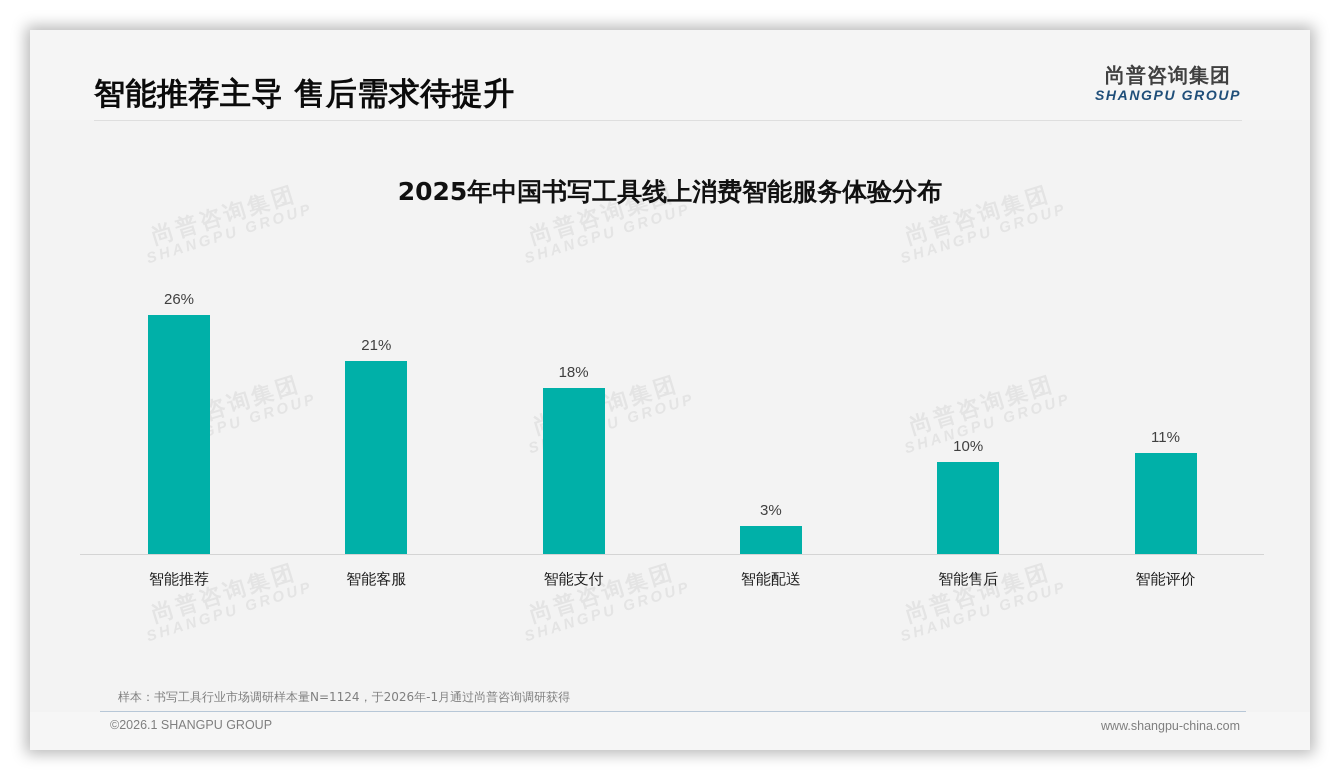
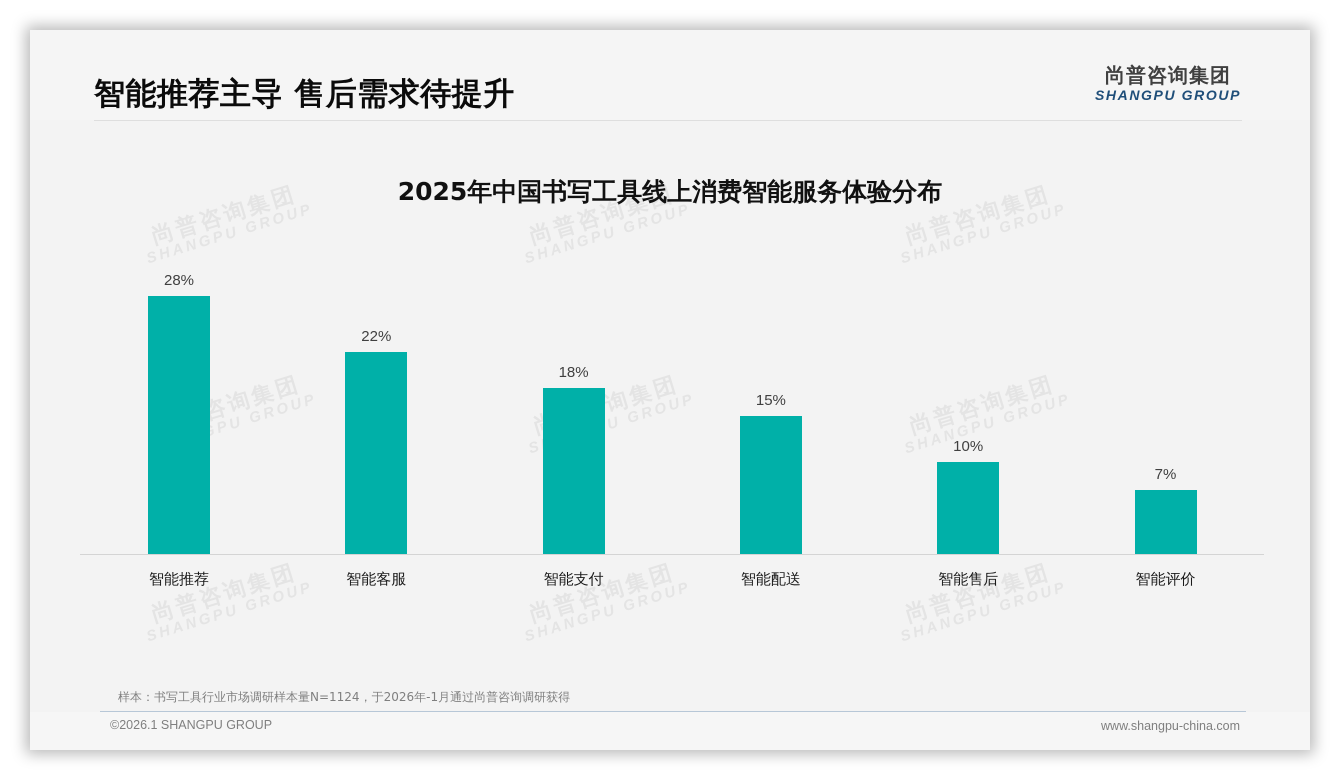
智能推荐: 26% -> 28%
智能客服: 21% -> 22%
智能配送: 3% -> 15%
智能评价: 11% -> 7%
